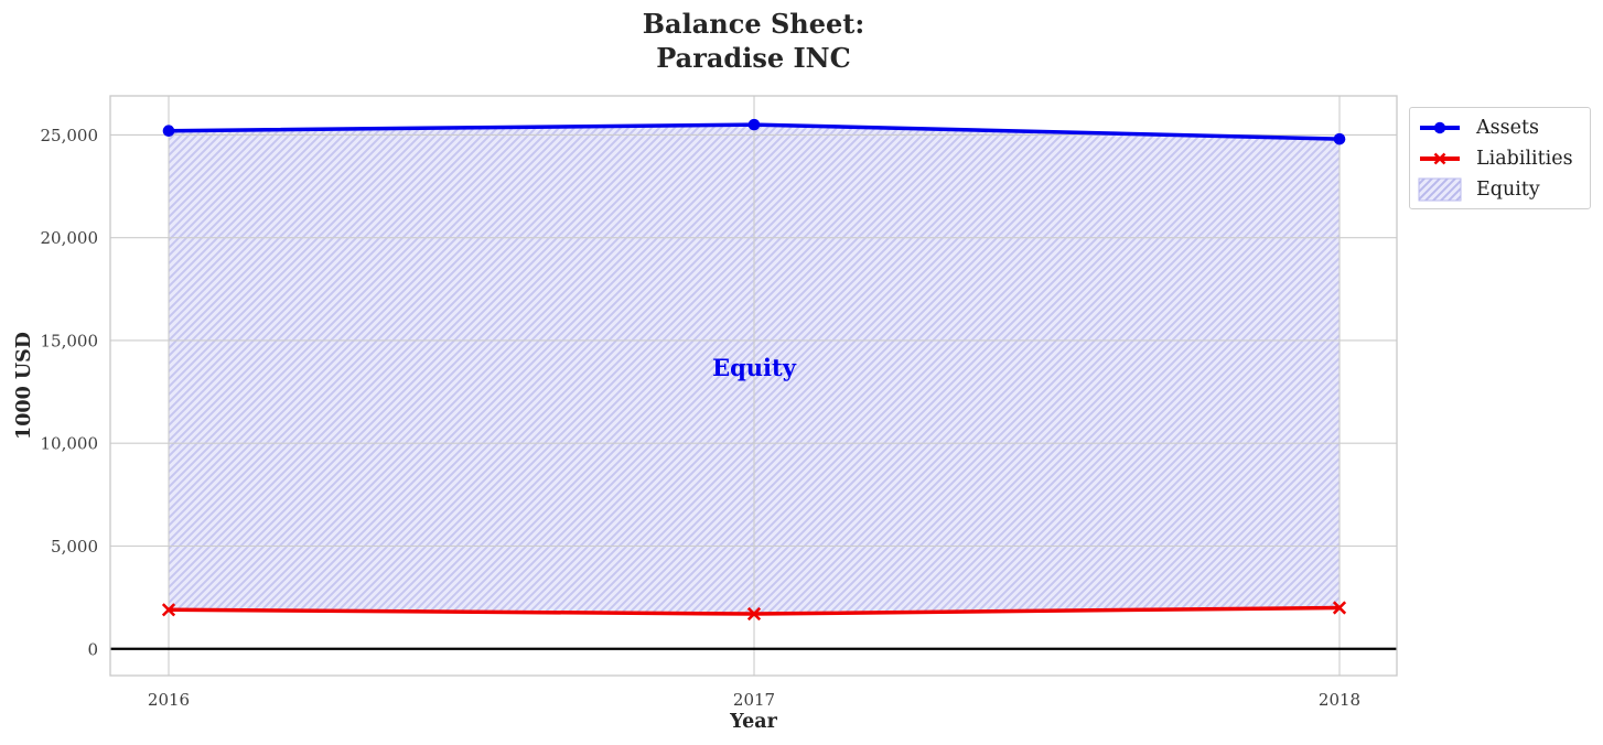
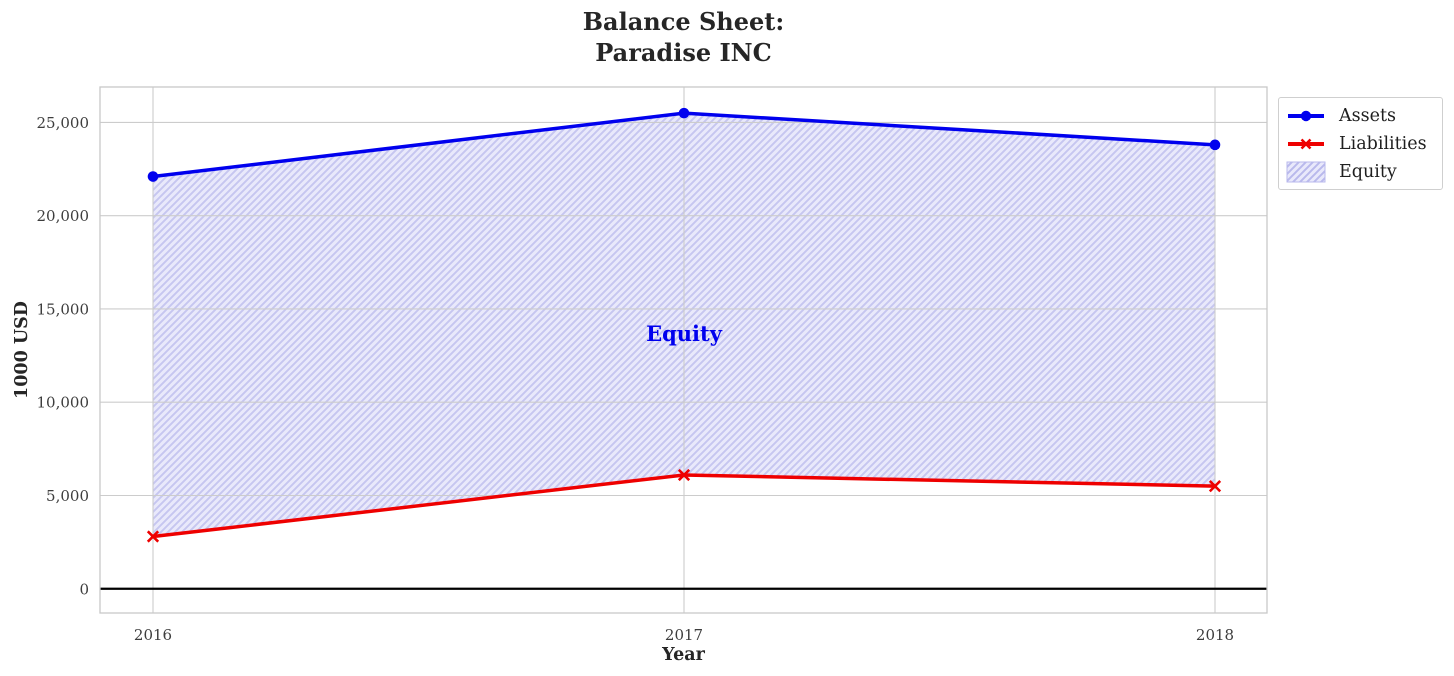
Assets/2016: 25200 -> 22100
Liabilities/2016: 1900 -> 2800
Liabilities/2017: 1700 -> 6100
Assets/2018: 24800 -> 23800
Liabilities/2018: 2000 -> 5500
